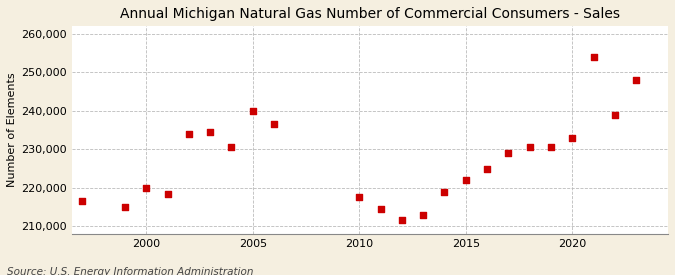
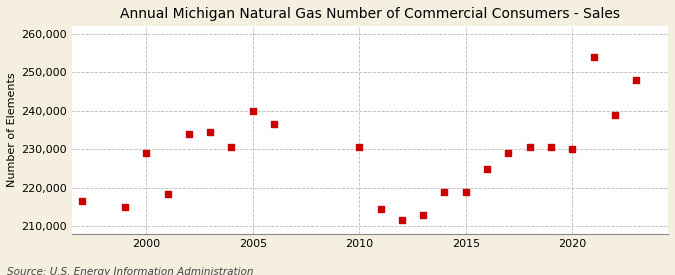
2000: 220,000 -> 229,000
2010: 217,500 -> 230,500
2015: 222,000 -> 219,000
2020: 233,000 -> 230,000
